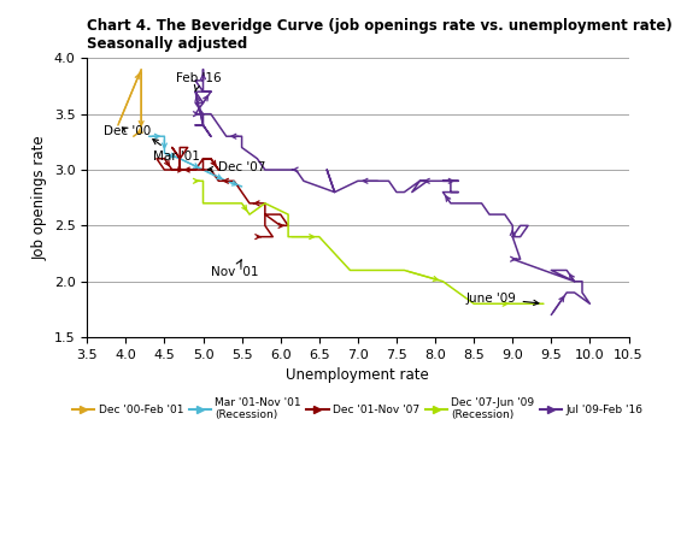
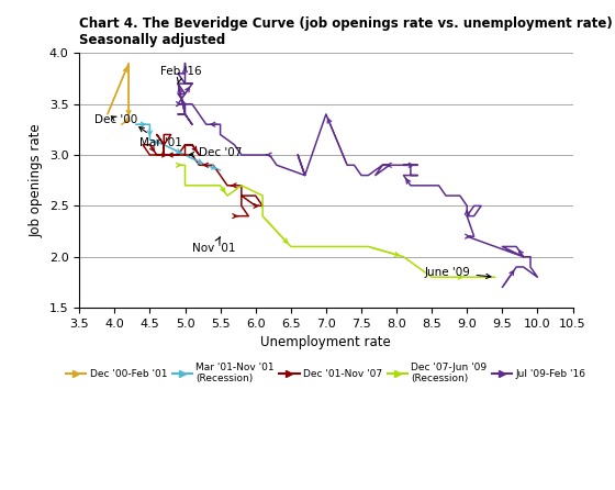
Dec '07-Jun '09 (Recession)/6.5: 2.4 -> 2.1
Jul '09-Feb '16/7.0: 2.9 -> 3.4
